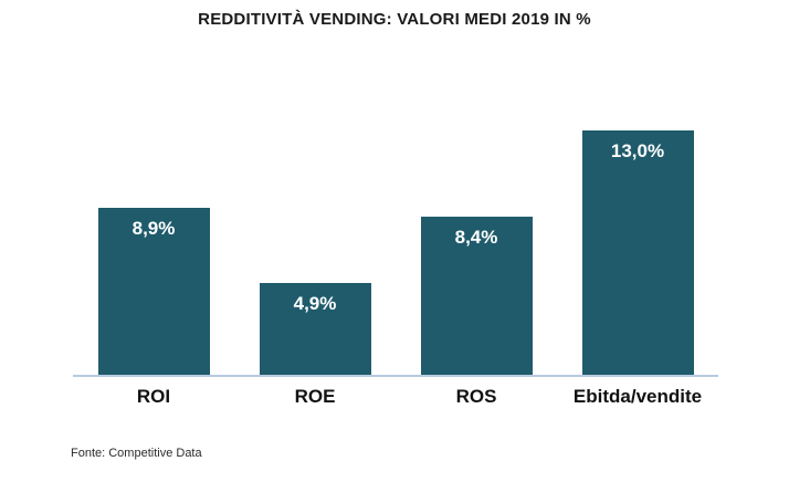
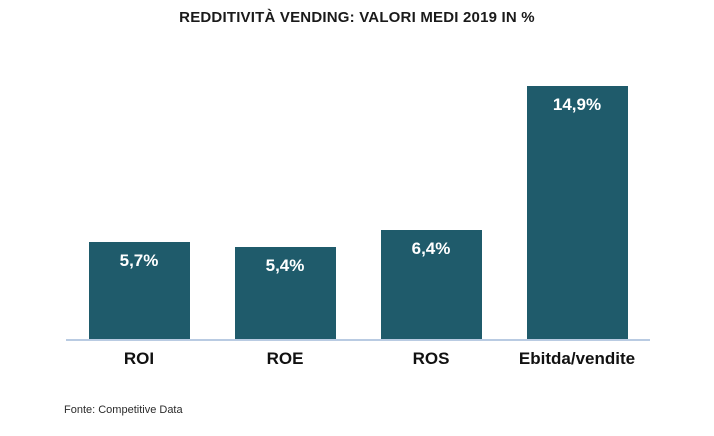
ROI: 8,9% -> 5,7%
ROE: 4,9% -> 5,4%
ROS: 8,4% -> 6,4%
Ebitda/vendite: 13,0% -> 14,9%
